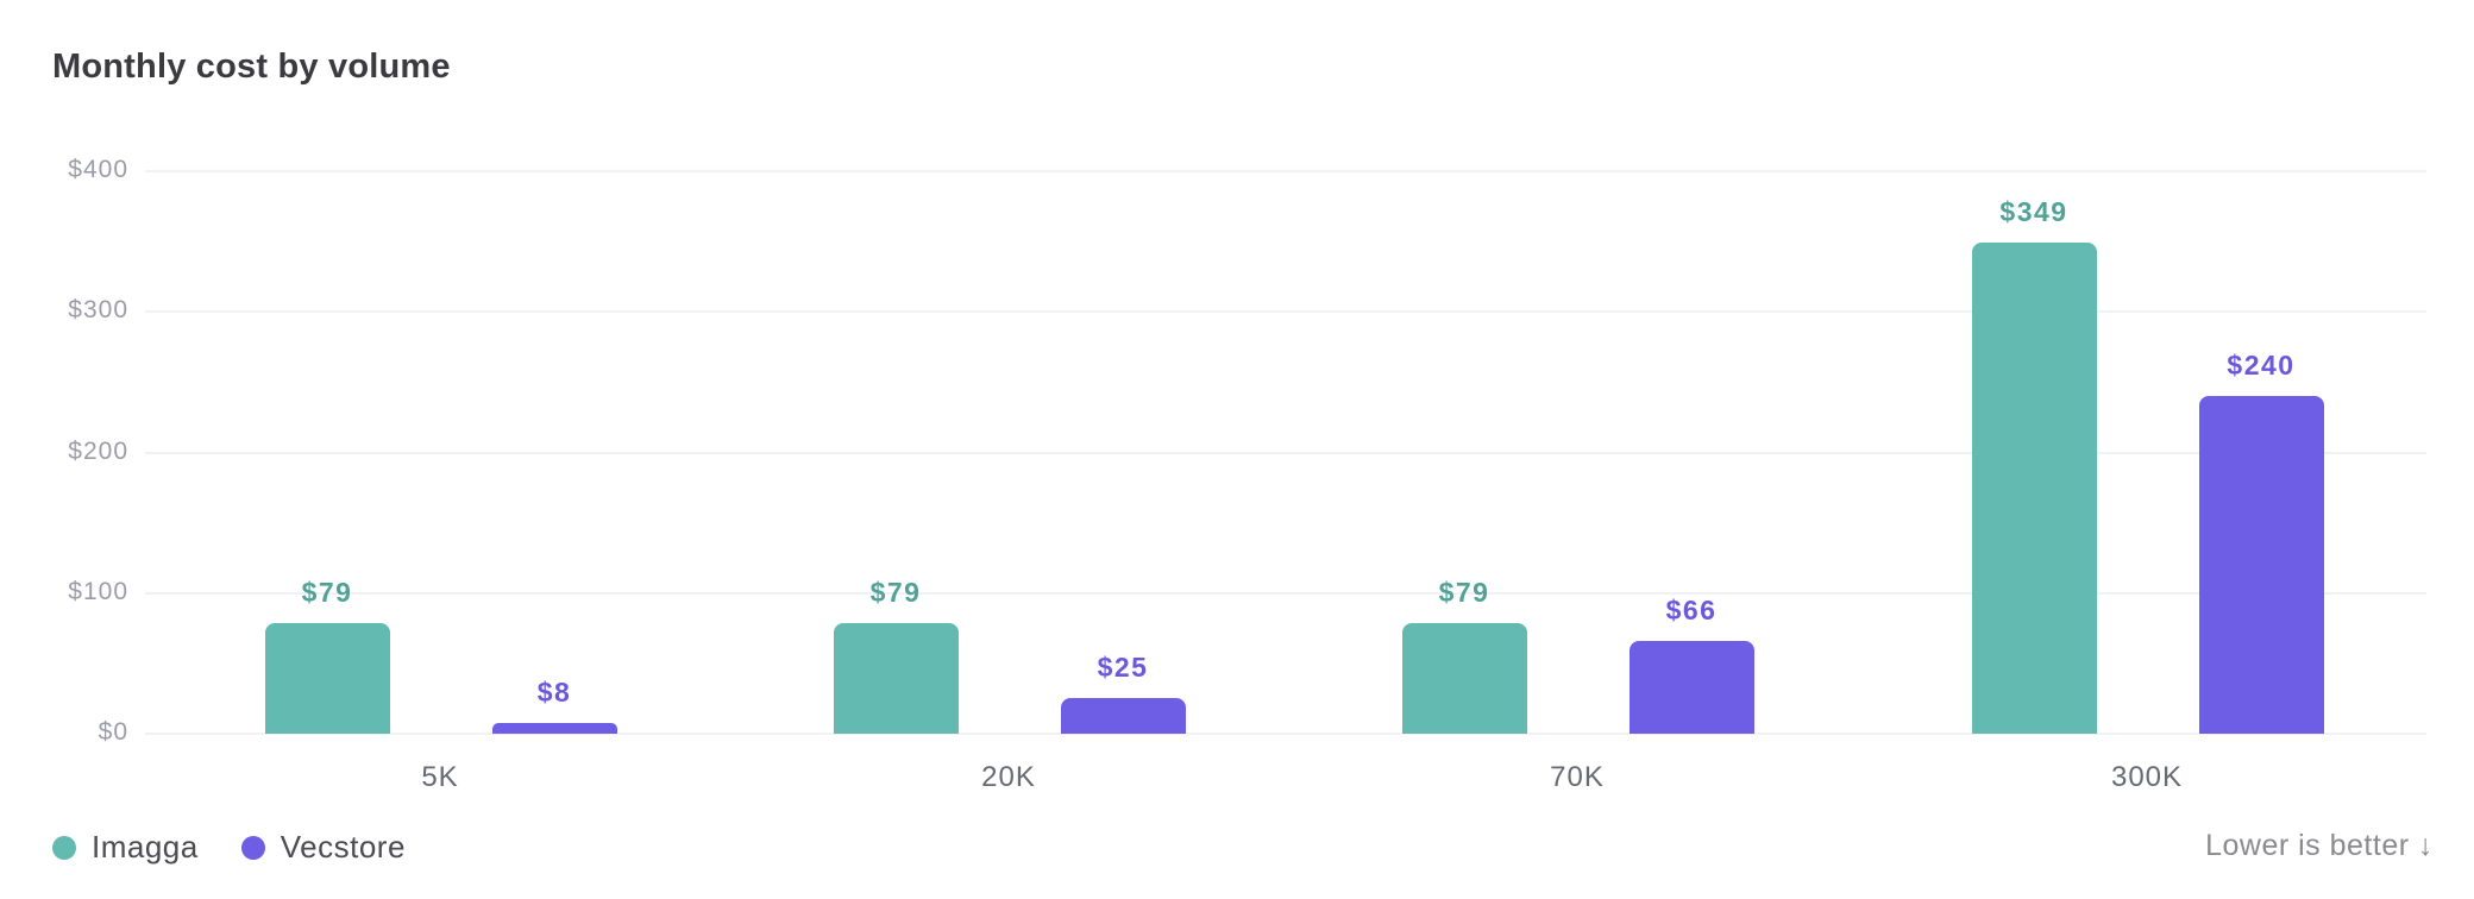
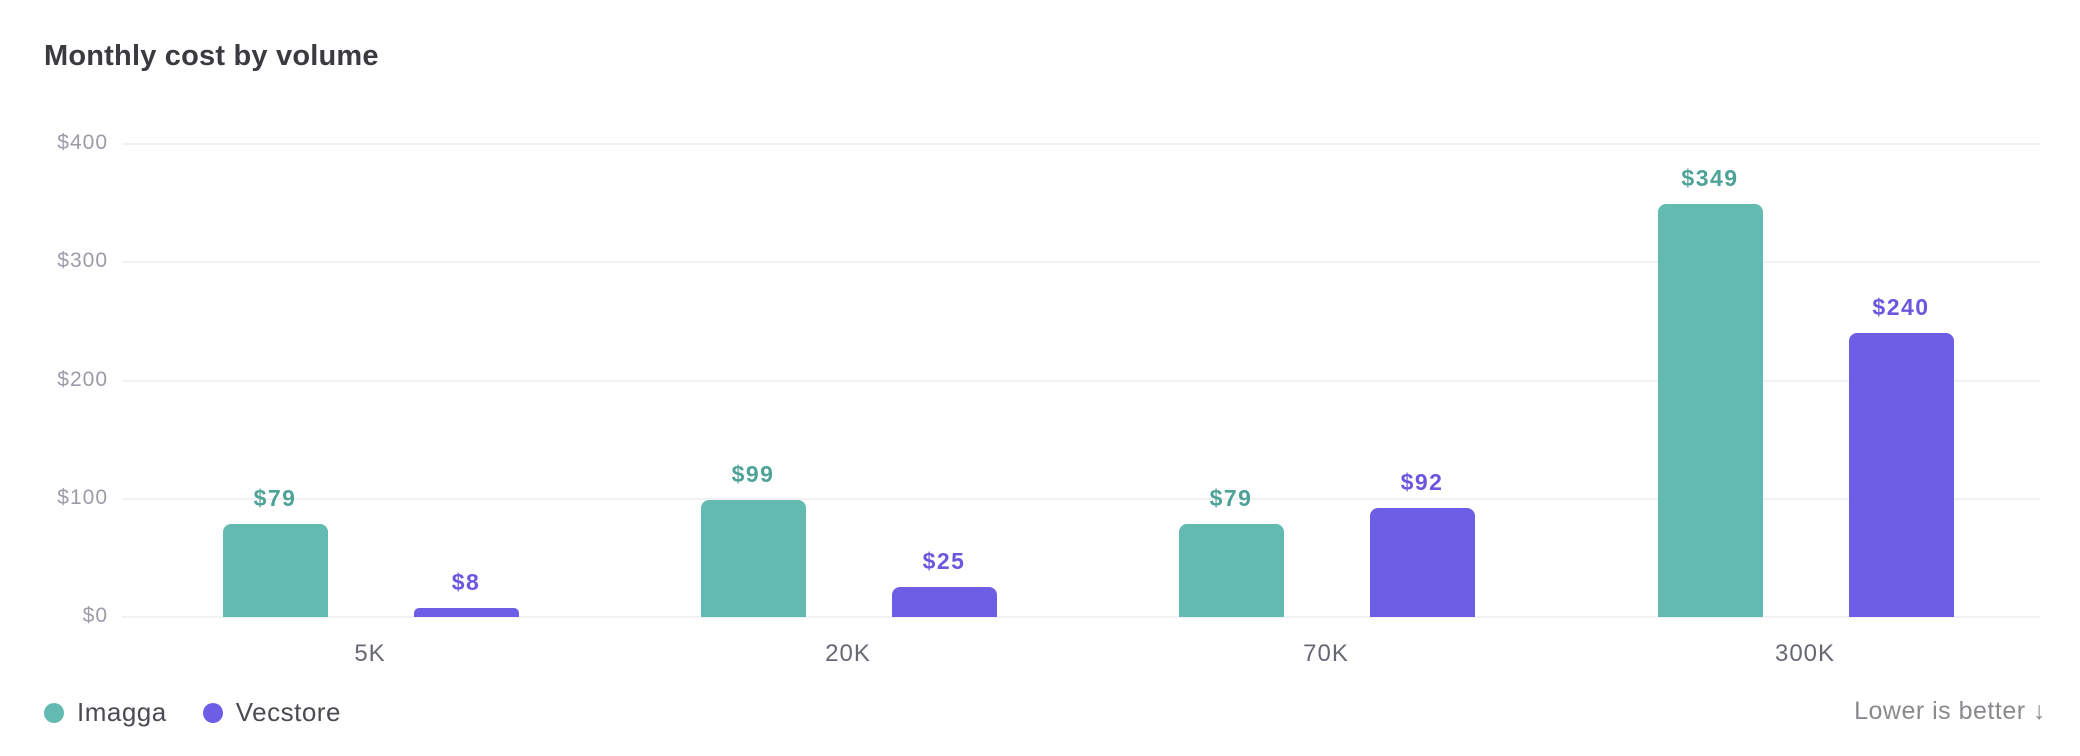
Imagga/20K: $79 -> $99
Vecstore/70K: $66 -> $92
